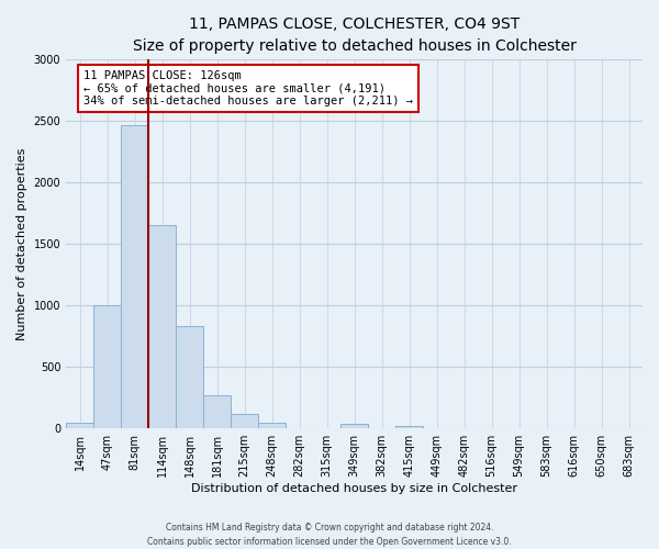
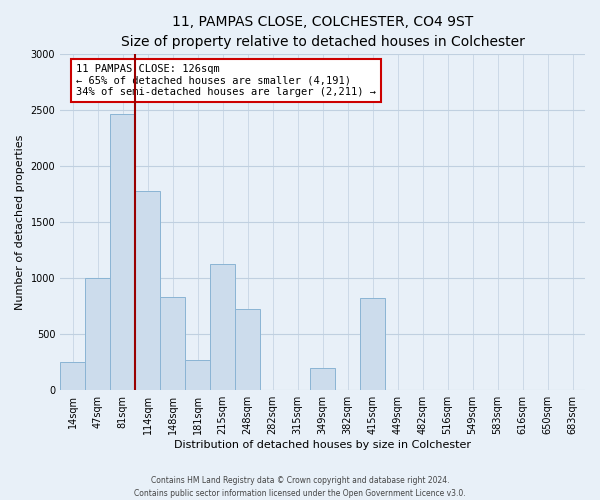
14sqm: 50 -> 250
114sqm: 1650 -> 1780
215sqm: 120 -> 1130
248sqm: 50 -> 720
349sqm: 40 -> 200
415sqm: 20 -> 820
